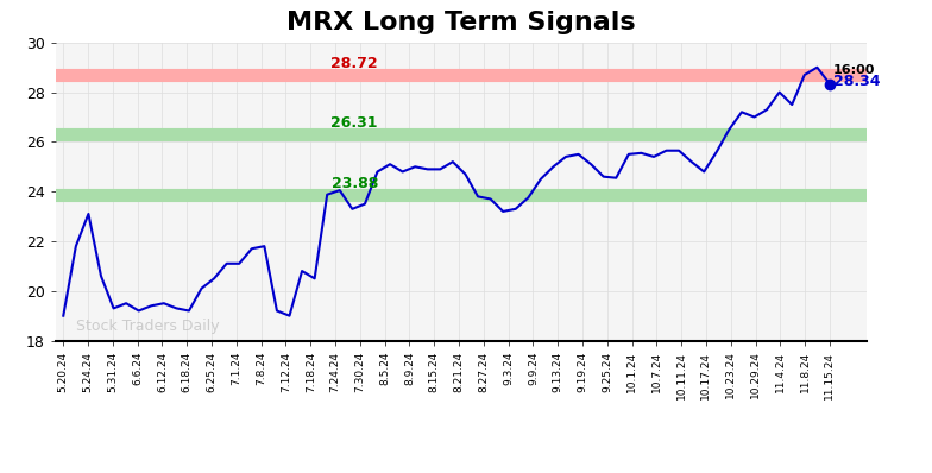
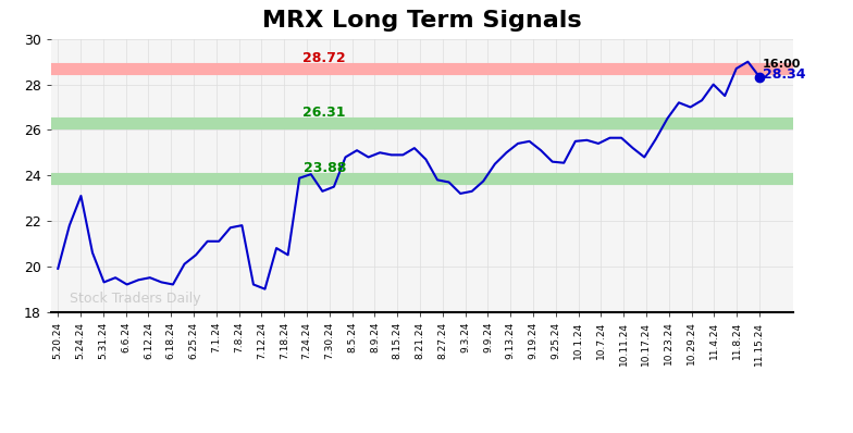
5.20.24: 19.00 -> 19.90
